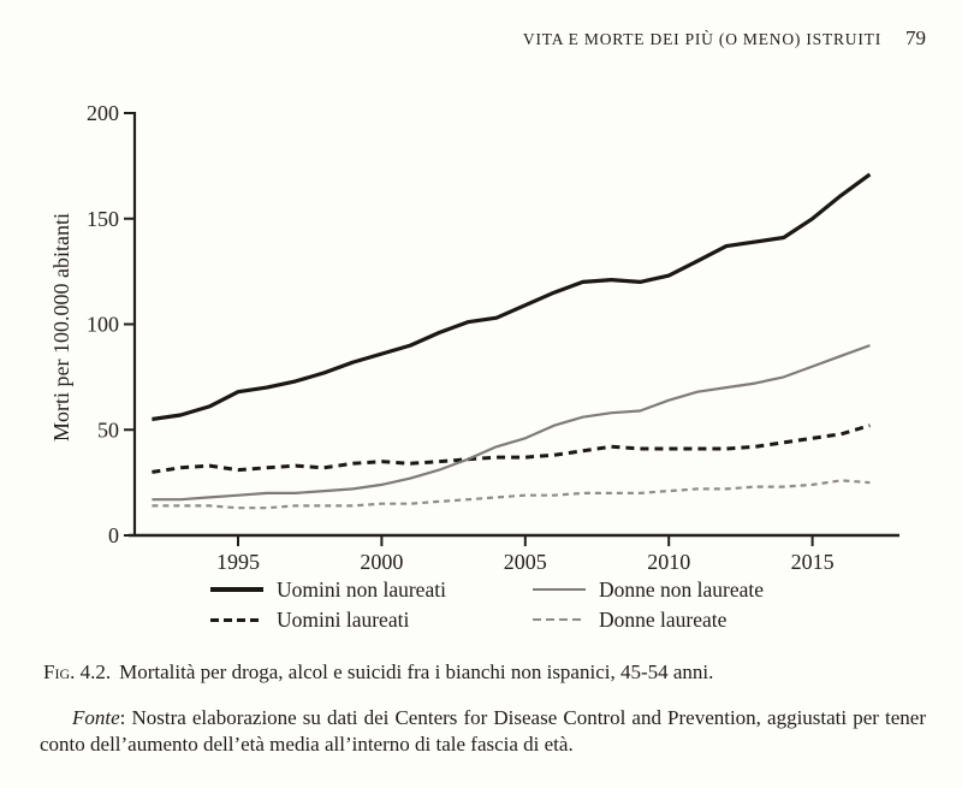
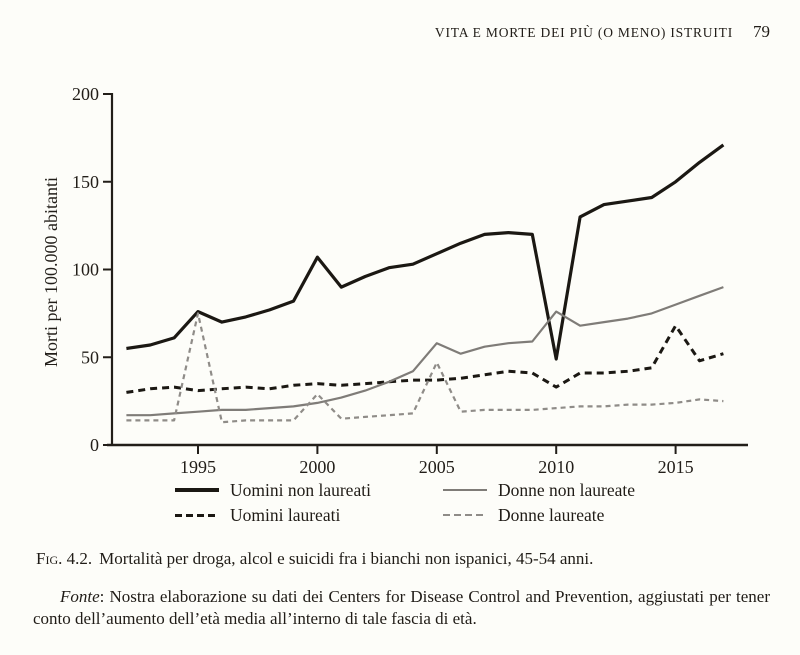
Uomini non laureati/1995: 68 -> 76
Donne laureate/1995: 13 -> 75
Uomini non laureati/2000: 86 -> 107
Donne laureate/2000: 15 -> 29
Donne non laureate/2005: 46 -> 58
Donne laureate/2005: 19 -> 47
Uomini non laureati/2010: 123 -> 49
Uomini laureati/2010: 41 -> 33
Donne non laureate/2010: 64 -> 76
Uomini laureati/2015: 46 -> 68
